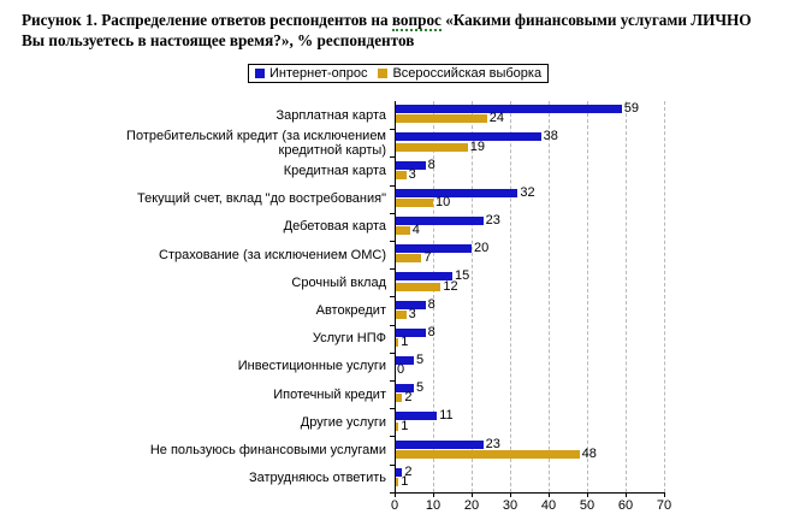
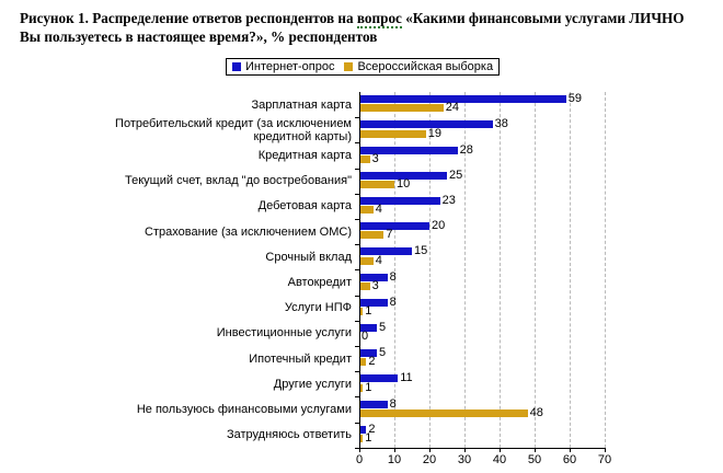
Интернет-опрос/Кредитная карта: 8 -> 28
Интернет-опрос/Текущий счет, вклад "до востребования": 32 -> 25
Всероссийская выборка/Срочный вклад: 12 -> 4
Интернет-опрос/Не пользуюсь финансовыми услугами: 23 -> 8
